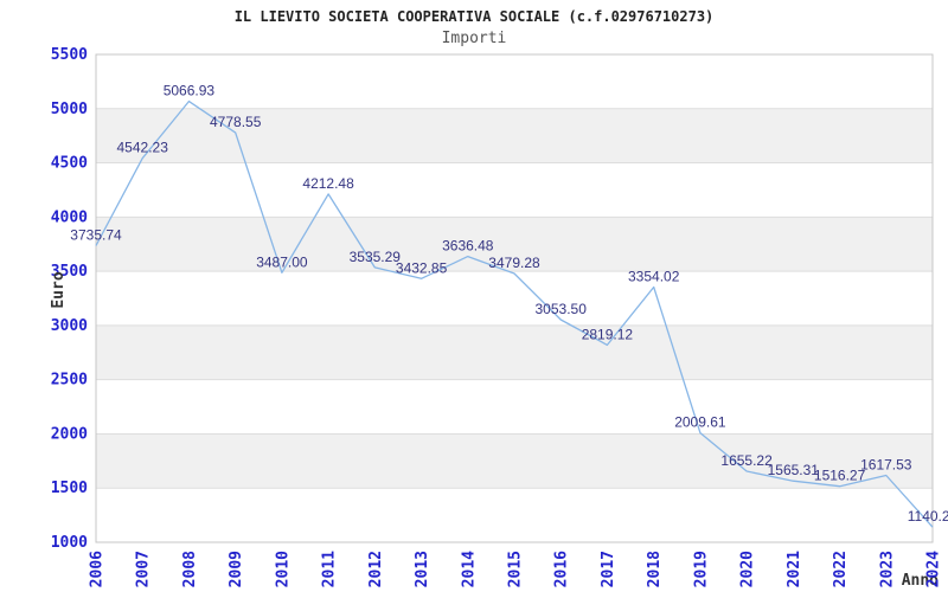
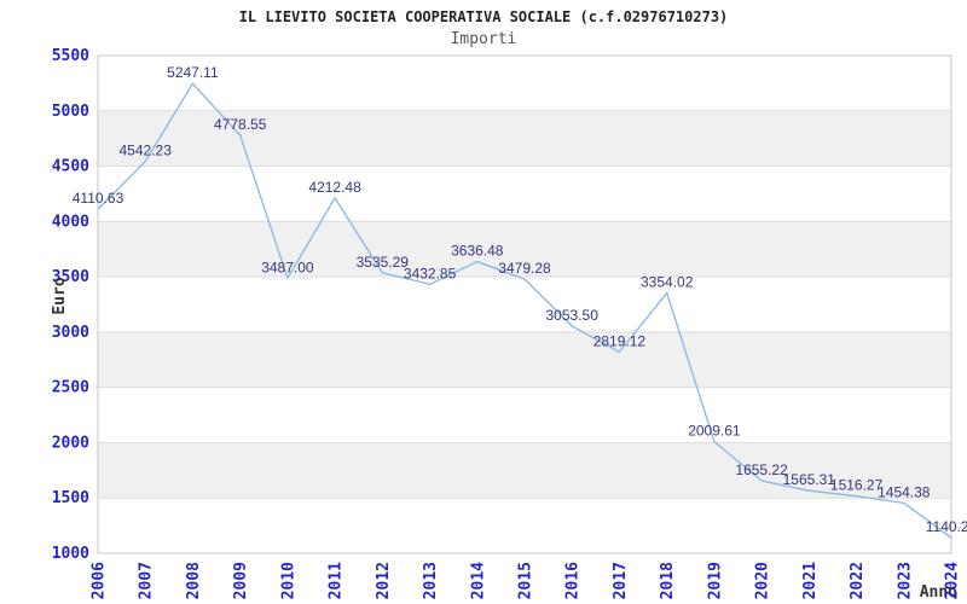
2006: 3735.74 -> 4110.63
2008: 5066.93 -> 5247.11
2023: 1617.53 -> 1454.38
